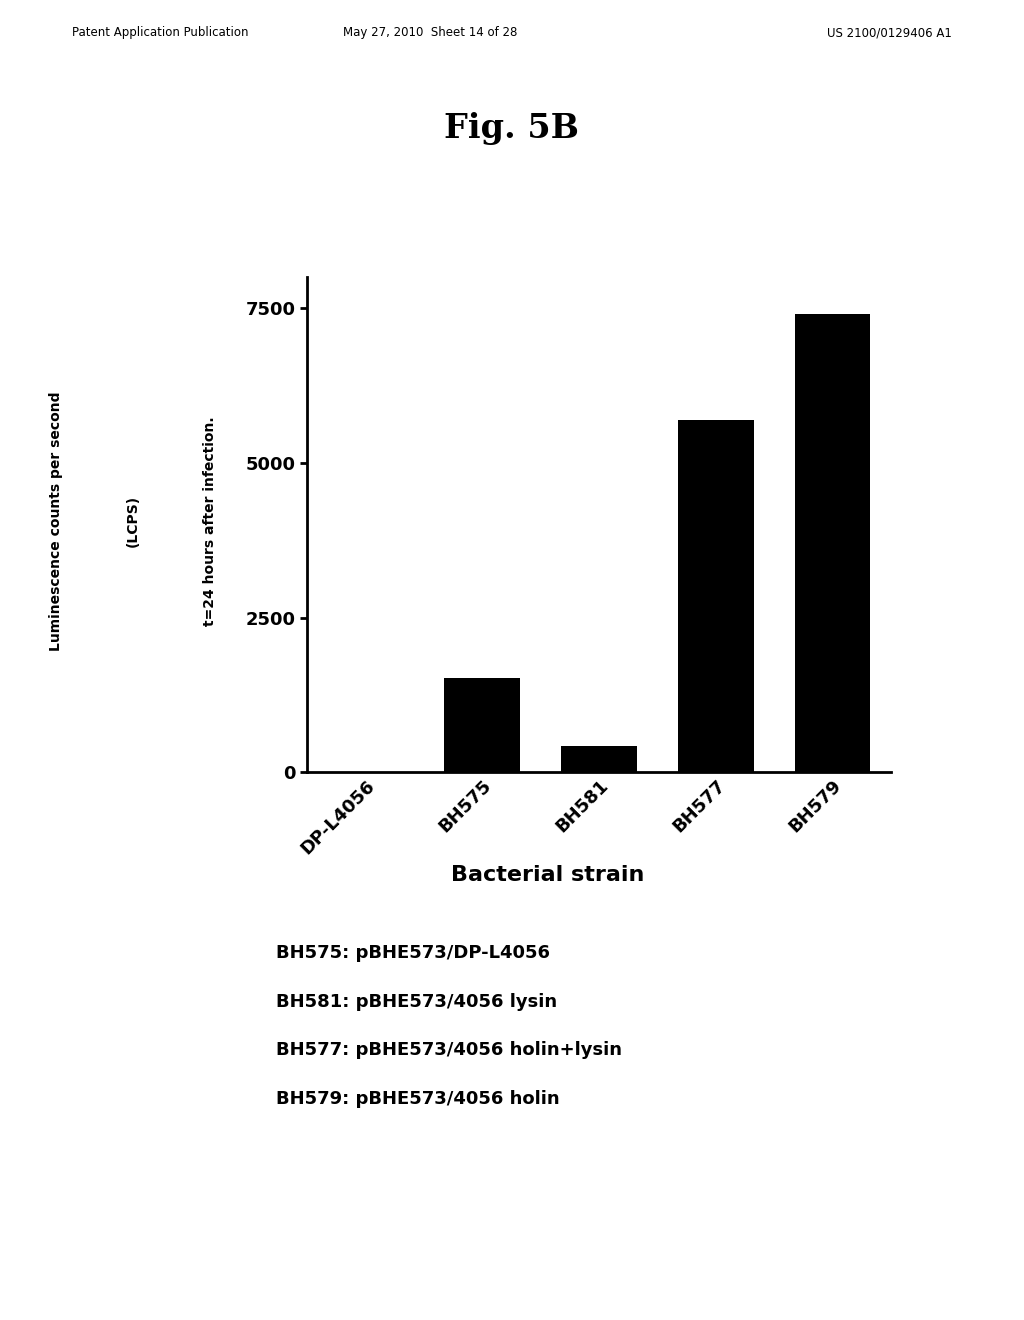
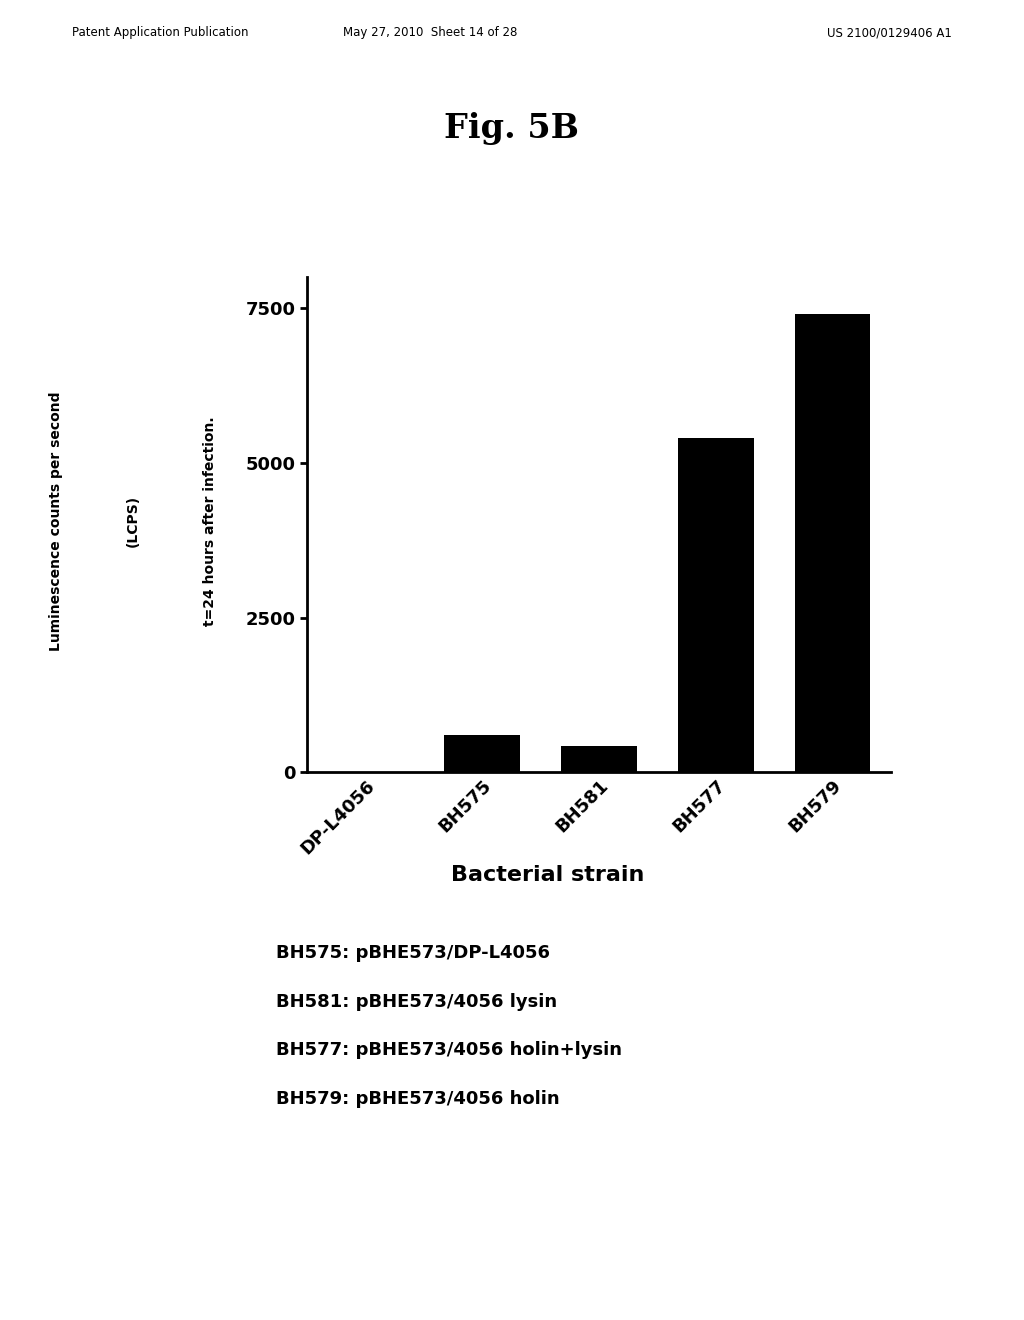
BH575: 1520 -> 600
BH577: 5700 -> 5400
